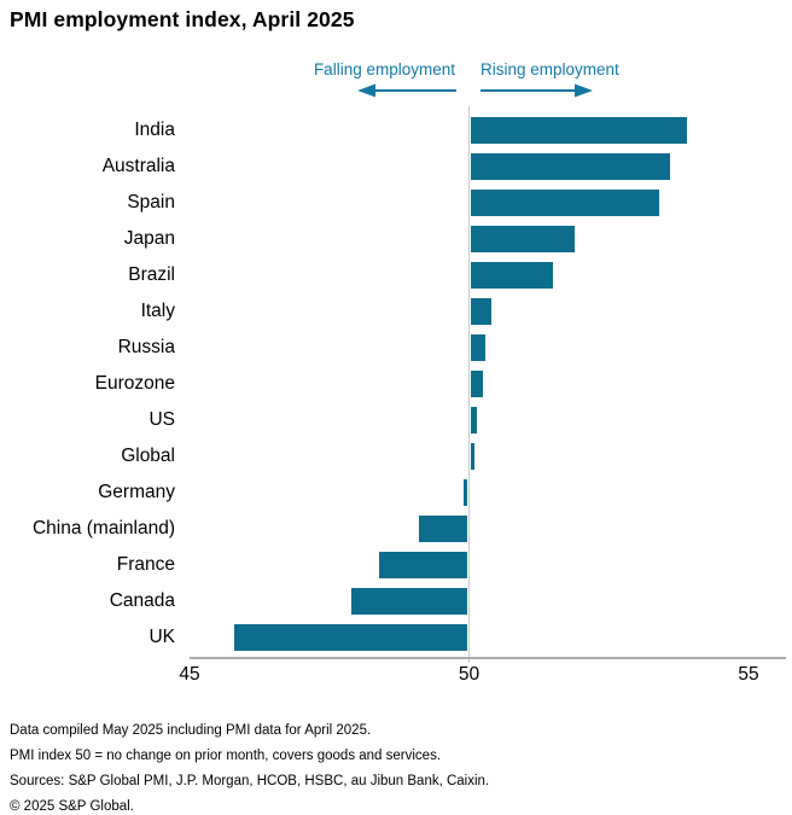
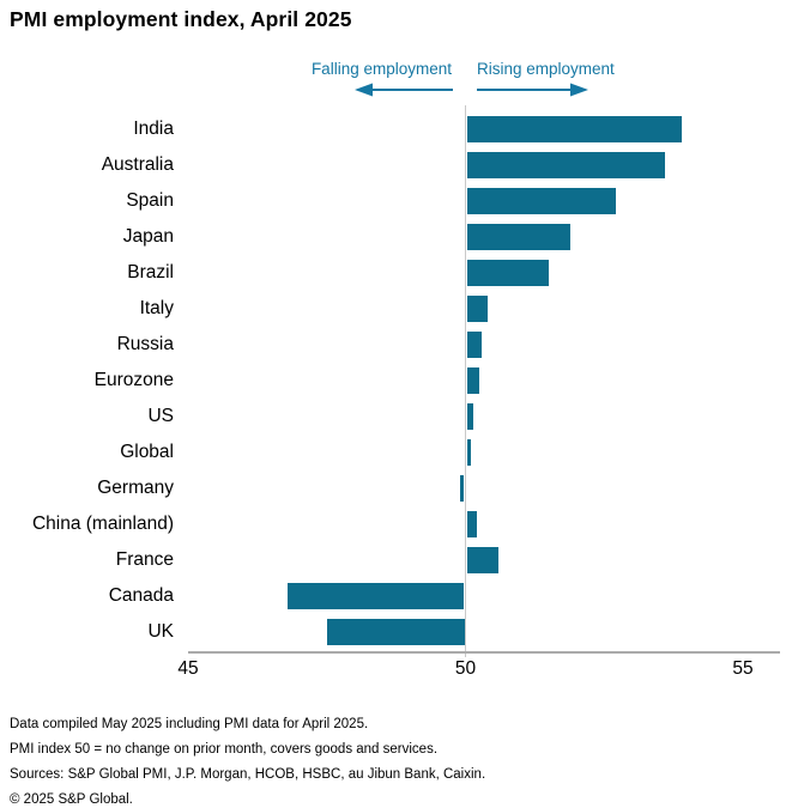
Spain: 53.4 -> 52.7
China (mainland): 49.1 -> 50.2
France: 48.4 -> 50.6
Canada: 47.9 -> 46.8
UK: 45.8 -> 47.5
